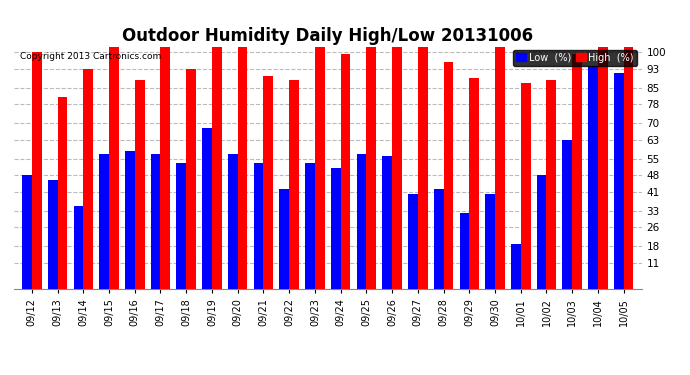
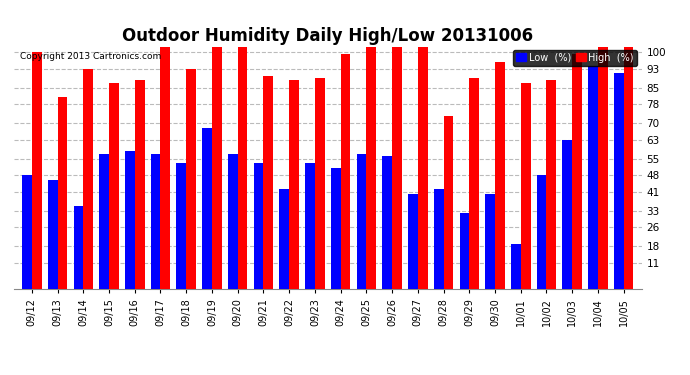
High (%)/09/15: 102 -> 87
High (%)/09/23: 102 -> 89
High (%)/09/28: 96 -> 73
High (%)/09/30: 102 -> 96
